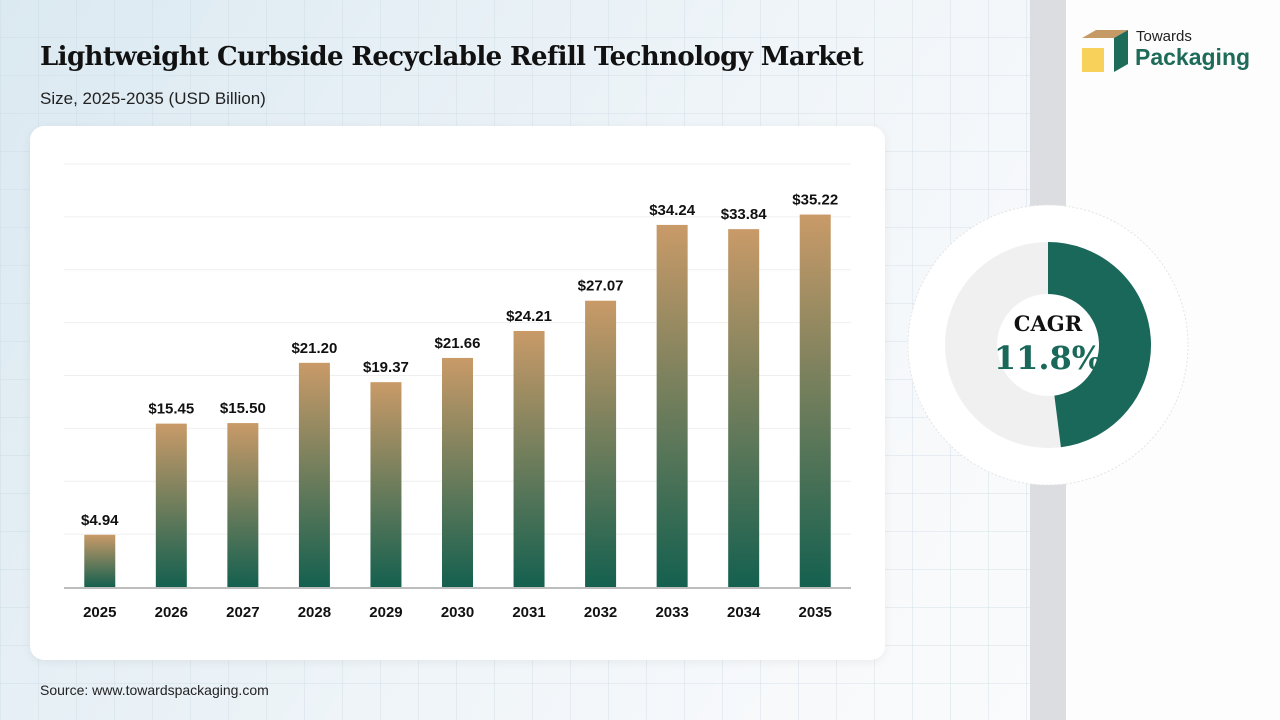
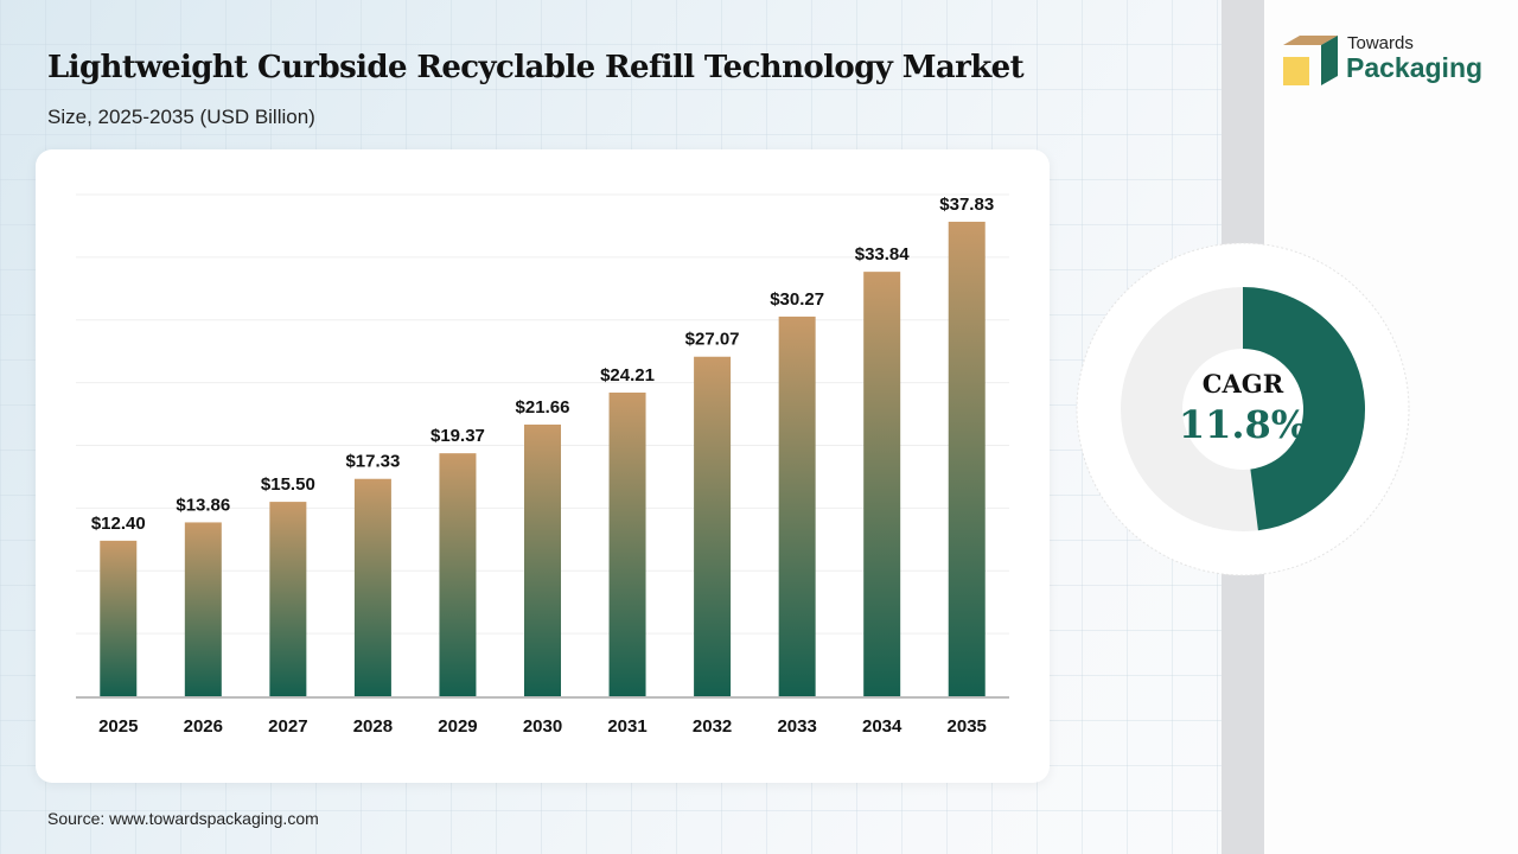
2025: $4.94 -> $12.40
2026: $15.45 -> $13.86
2028: $21.20 -> $17.33
2033: $34.24 -> $30.27
2035: $35.22 -> $37.83
